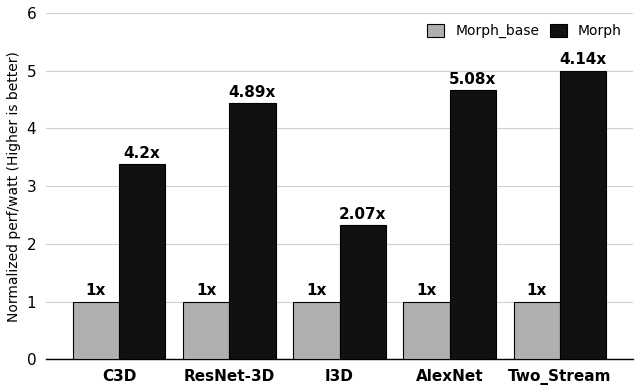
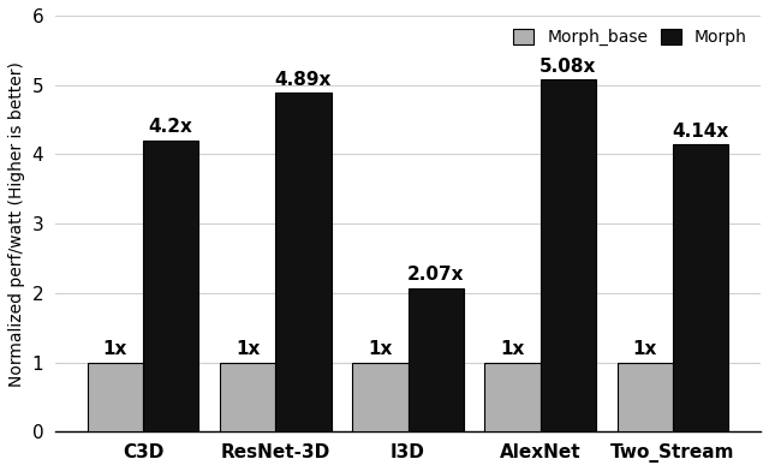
Morph/C3D: 3.38 -> 4.20
Morph/ResNet-3D: 4.44 -> 4.89
Morph/I3D: 2.32 -> 2.07
Morph/AlexNet: 4.66 -> 5.08
Morph/Two_Stream: 5.00 -> 4.14
